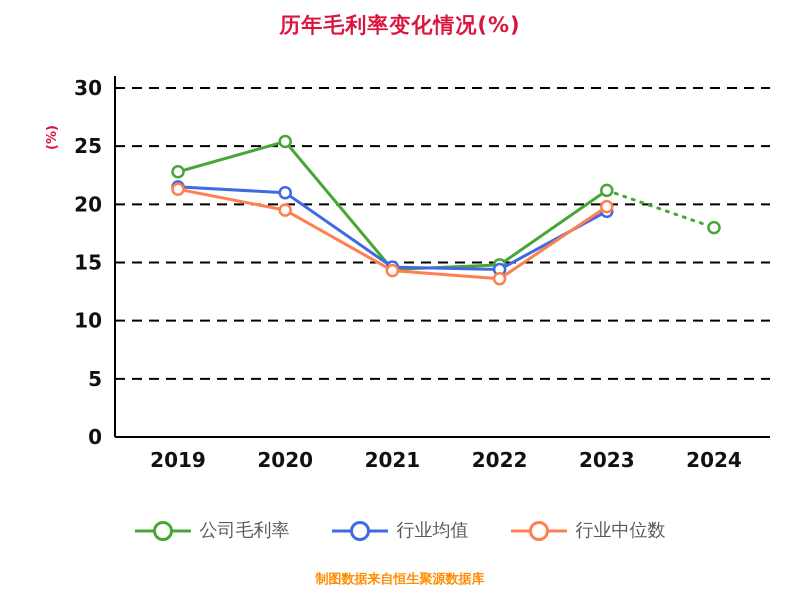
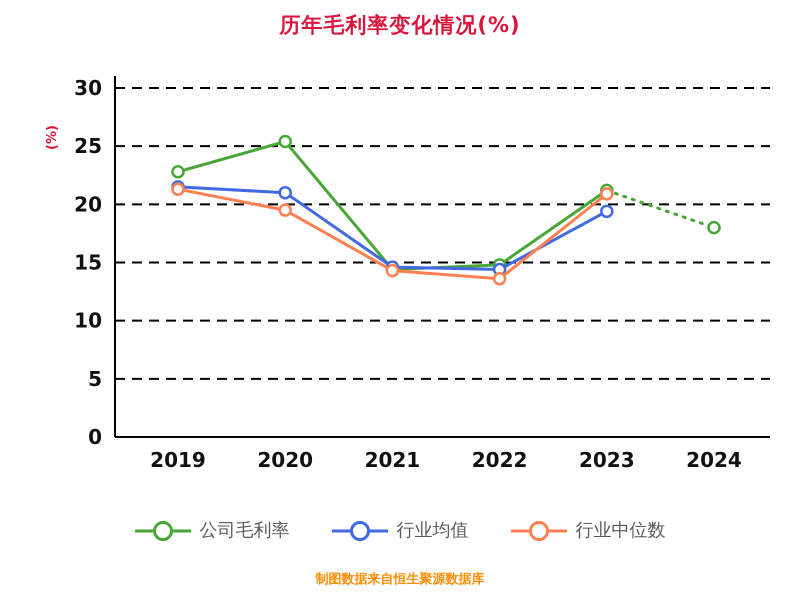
行业中位数/2023: 19.8 -> 20.9
